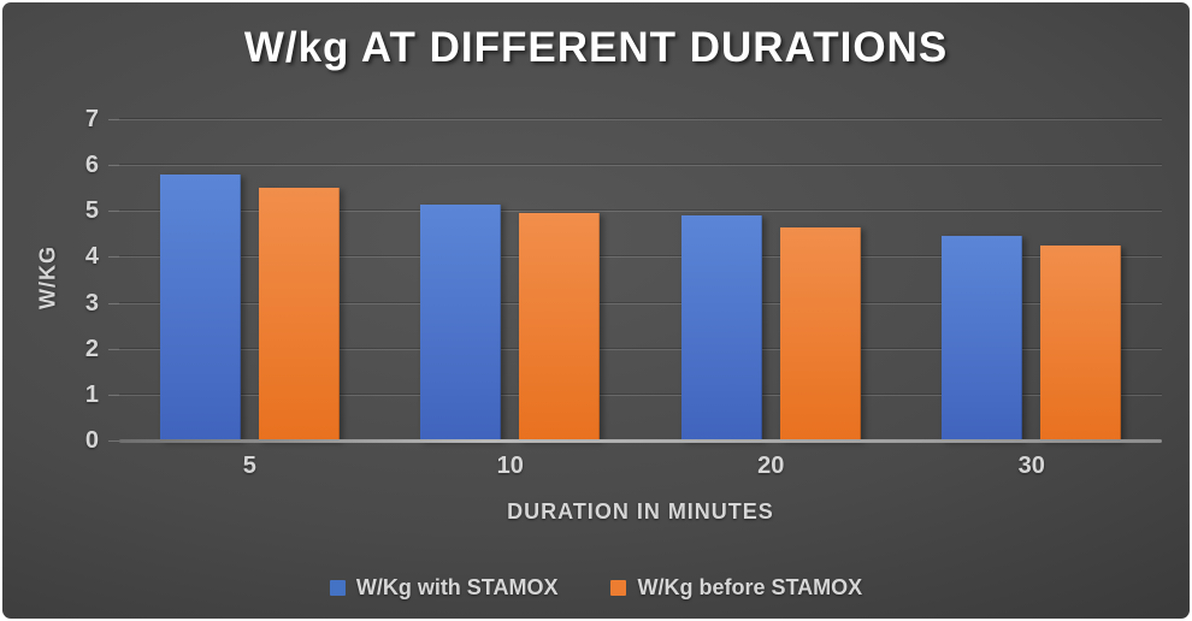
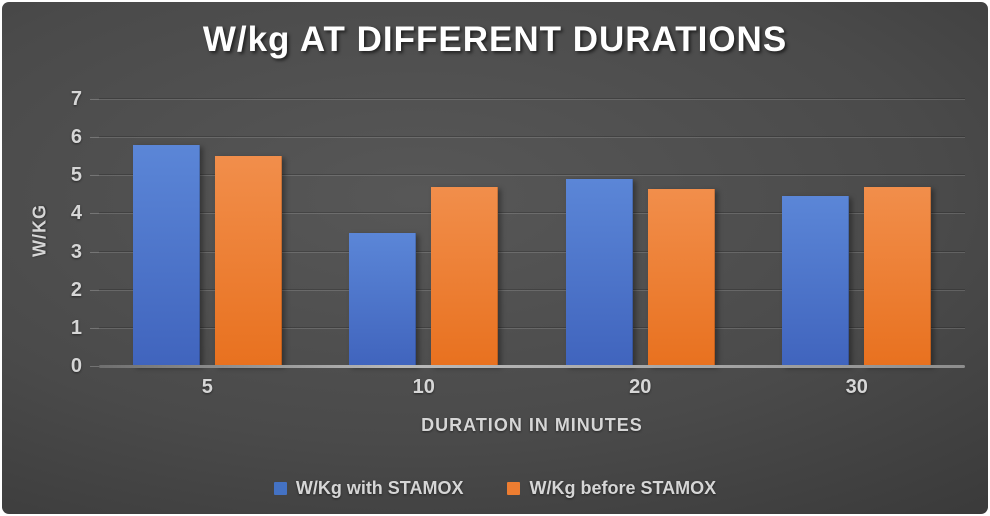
W/Kg with STAMOX/10: 5.2 -> 3.5
W/Kg before STAMOX/10: 5.0 -> 4.7
W/Kg before STAMOX/30: 4.2 -> 4.7
